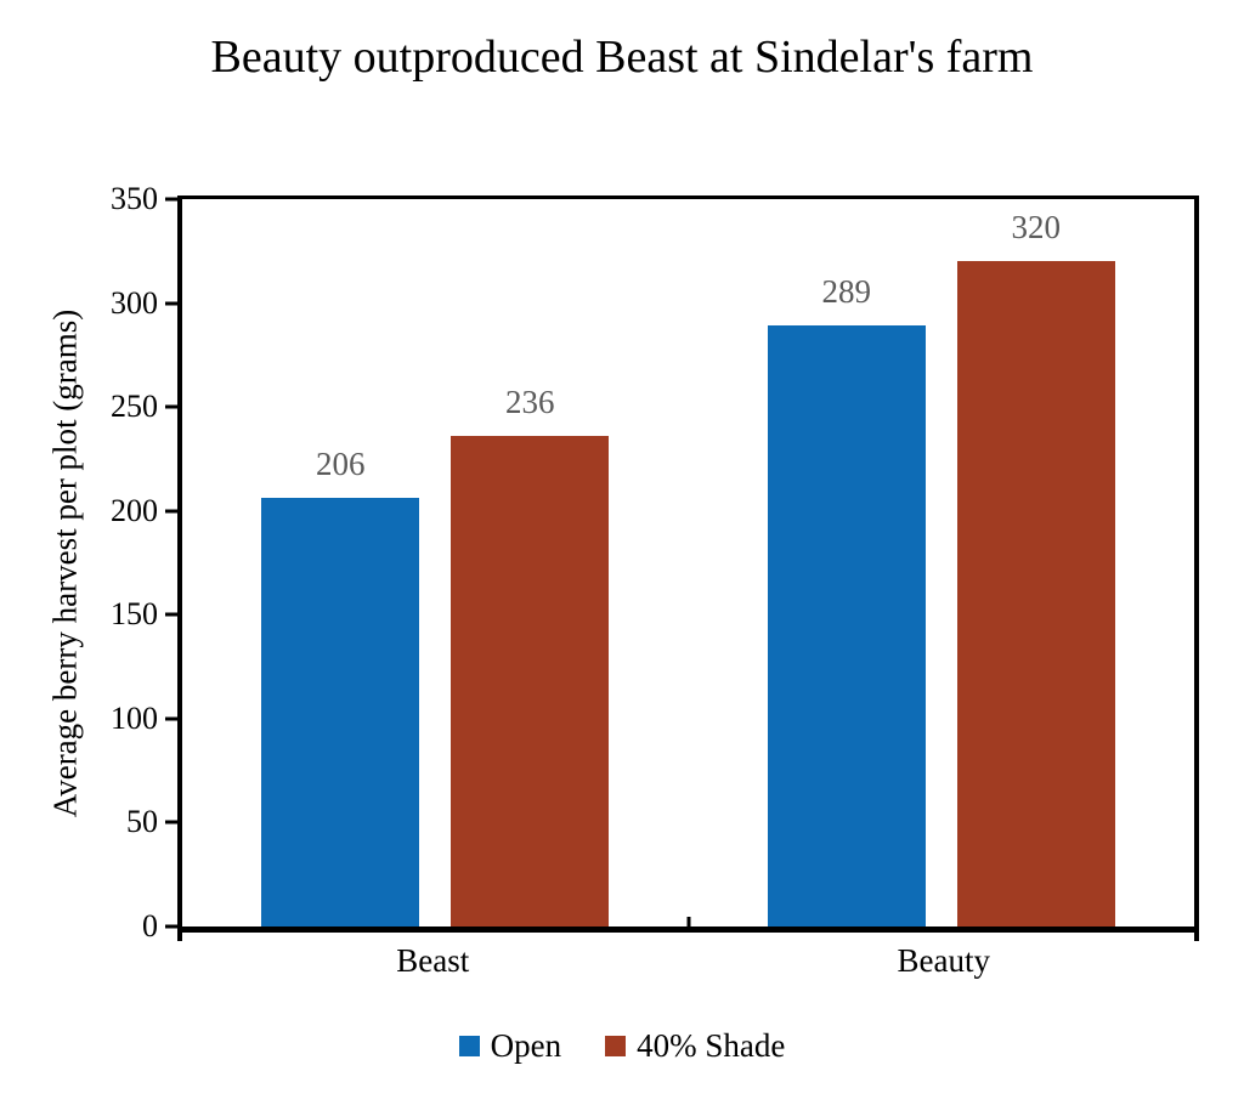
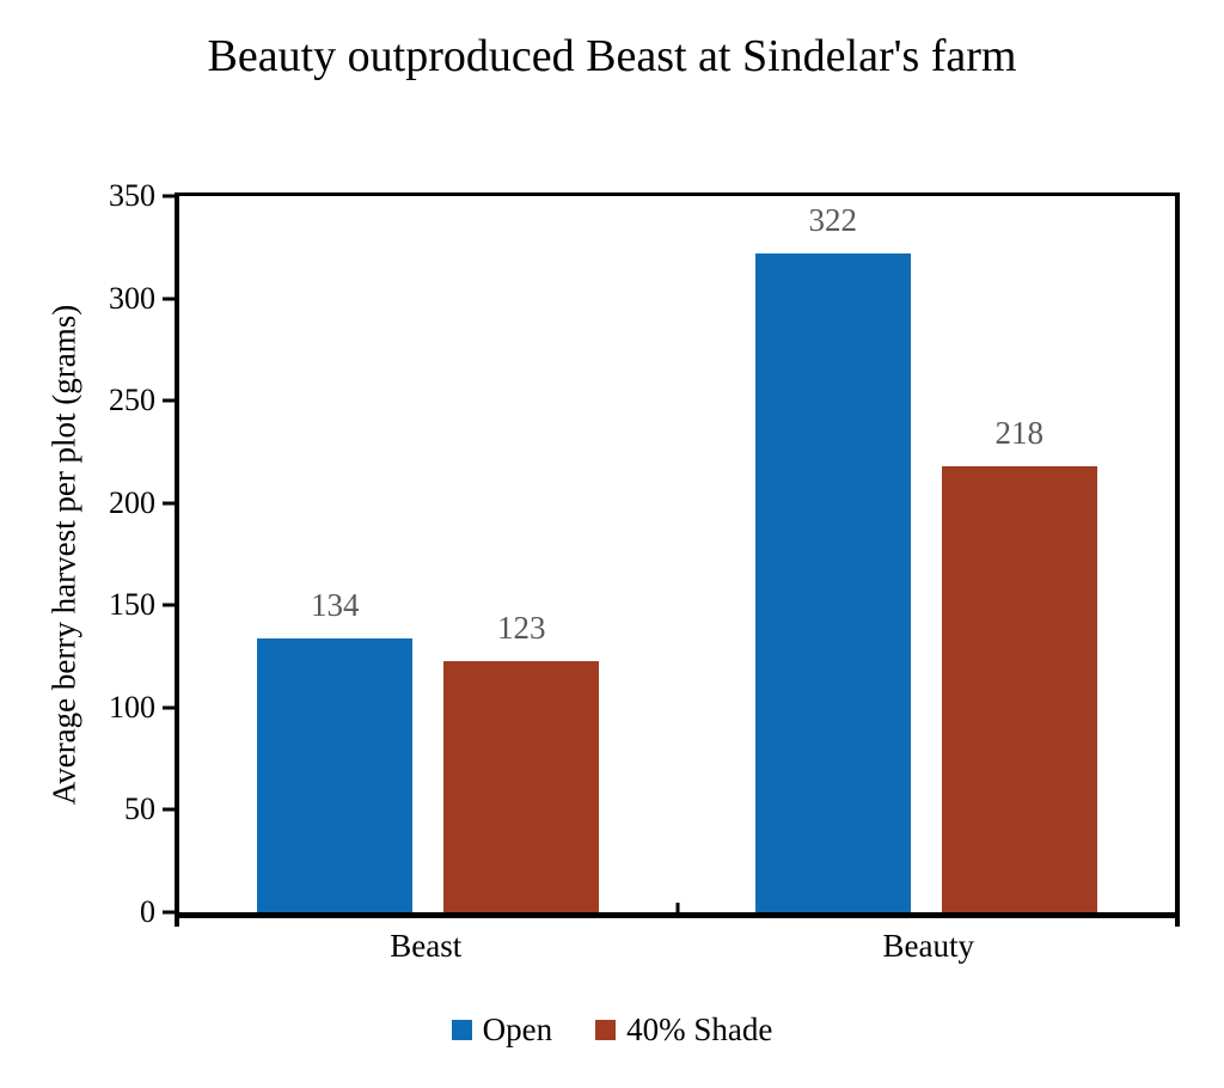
Open/Beast: 206 -> 134
40% Shade/Beast: 236 -> 123
Open/Beauty: 289 -> 322
40% Shade/Beauty: 320 -> 218
